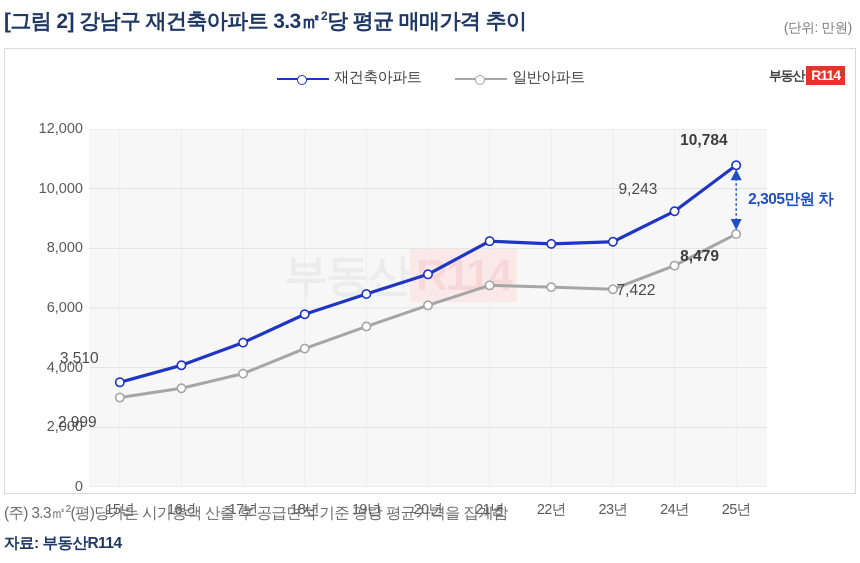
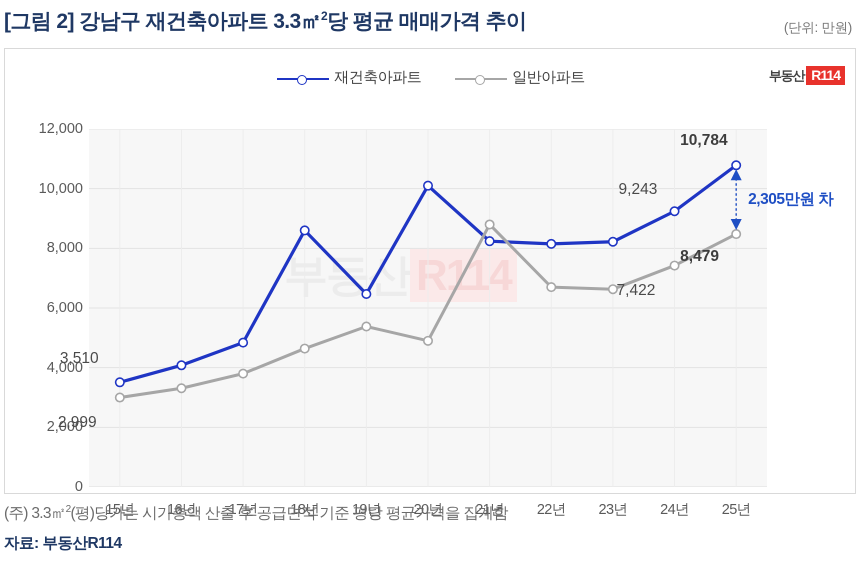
재건축아파트/18년: 5800 -> 8600
재건축아파트/20년: 7100 -> 10100
일반아파트/20년: 6100 -> 4900
일반아파트/21년: 6800 -> 8800
